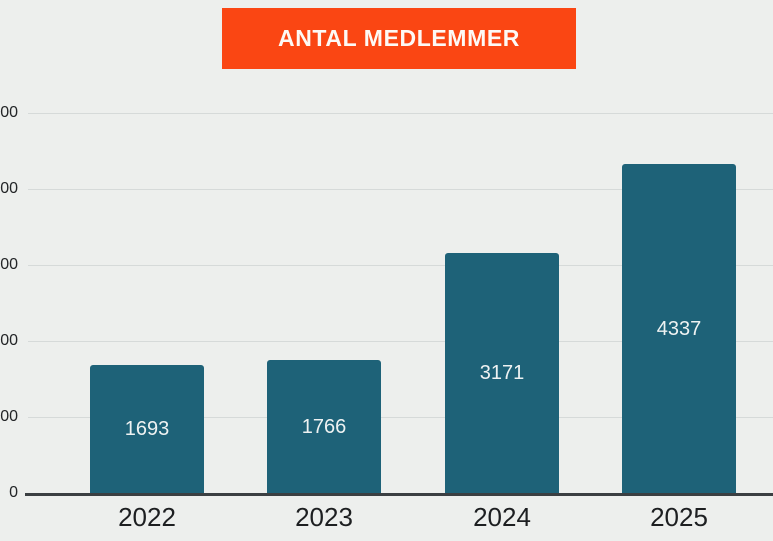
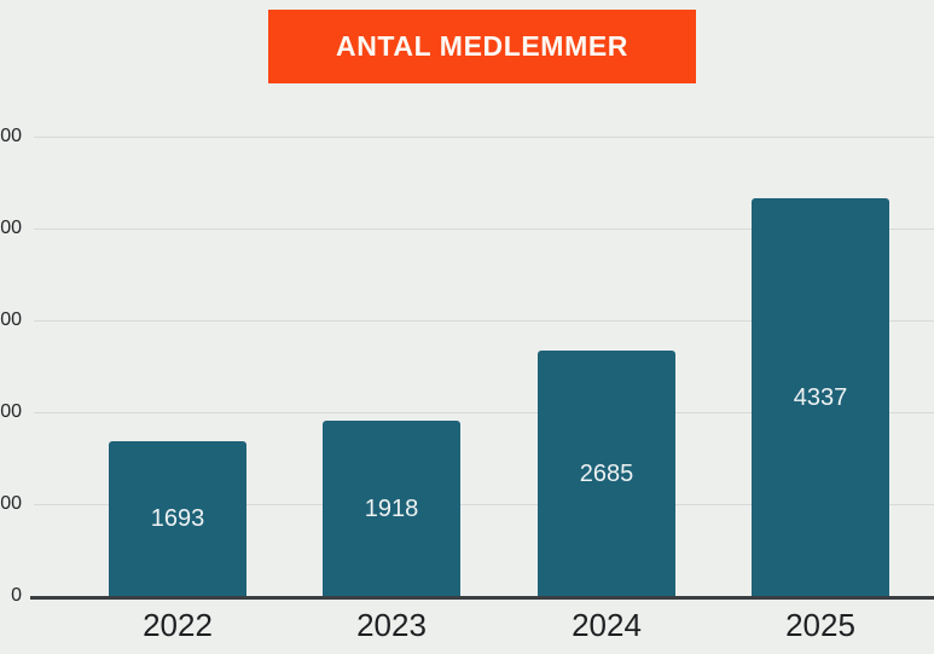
2023: 1766 -> 1918
2024: 3171 -> 2685
